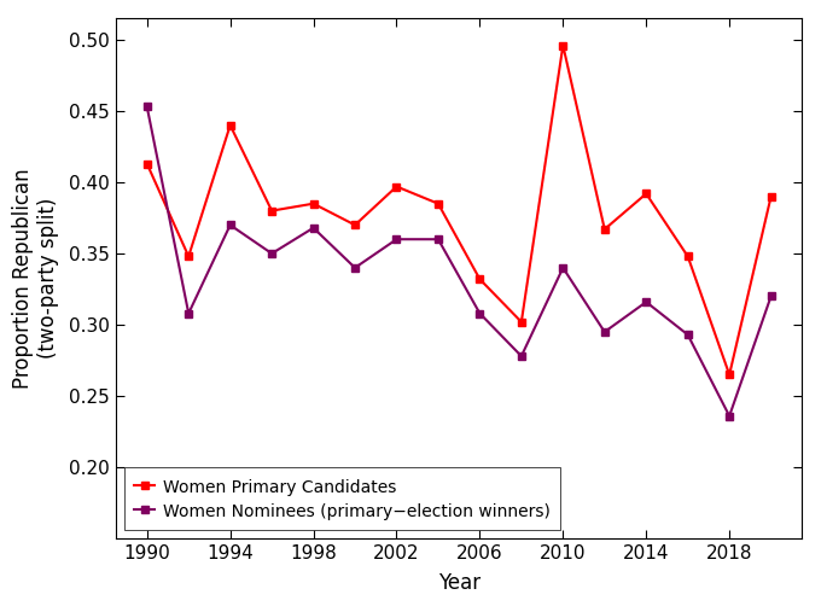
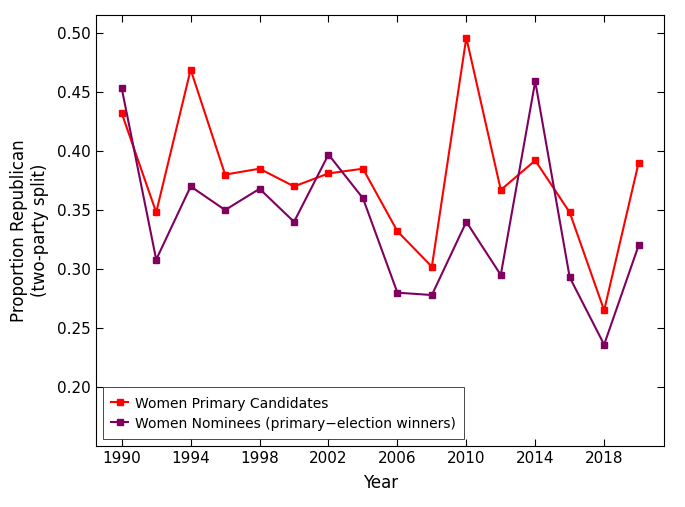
Women Primary Candidates/1990: 0.413 -> 0.432
Women Primary Candidates/1994: 0.440 -> 0.469
Women Primary Candidates/2002: 0.397 -> 0.381
Women Nominees (primary−election winners)/2002: 0.360 -> 0.397
Women Nominees (primary−election winners)/2006: 0.308 -> 0.280
Women Nominees (primary−election winners)/2014: 0.316 -> 0.459
